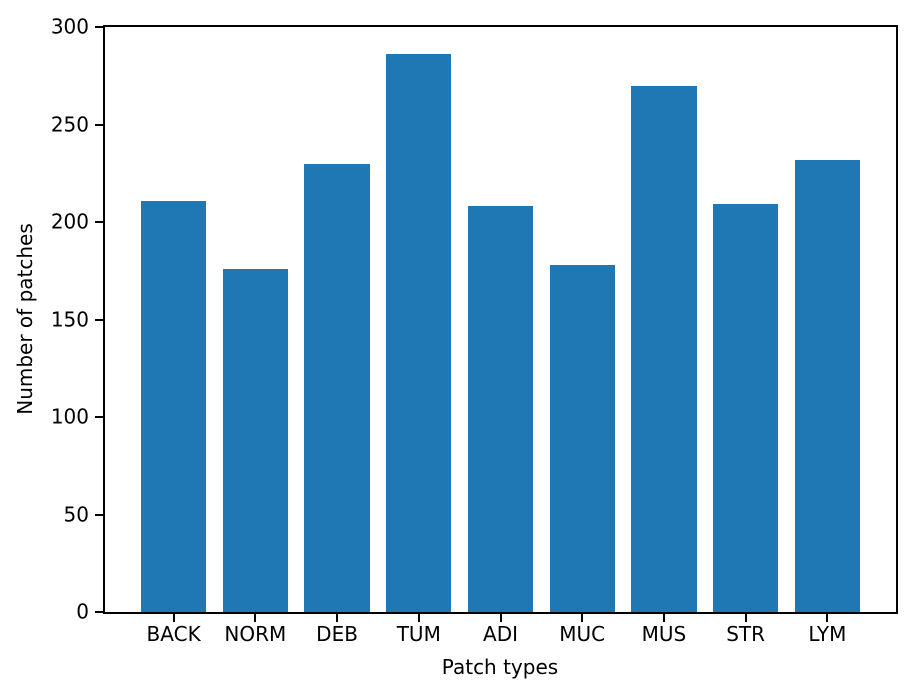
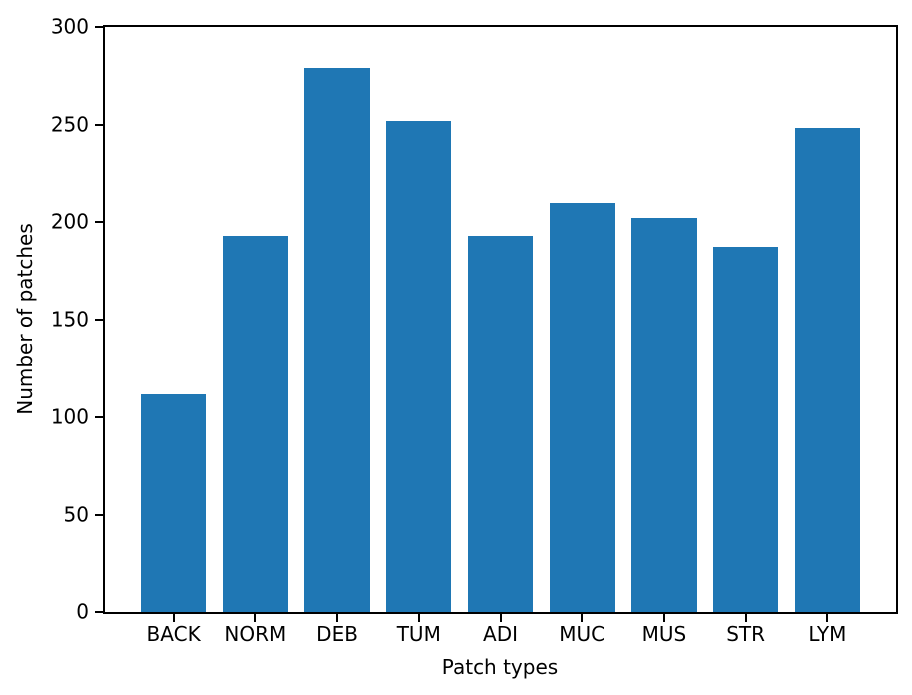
BACK: 211 -> 112
NORM: 176 -> 193
DEB: 230 -> 279
TUM: 286 -> 252
ADI: 208 -> 193
MUC: 178 -> 210
MUS: 270 -> 202
STR: 209 -> 187
LYM: 232 -> 248
